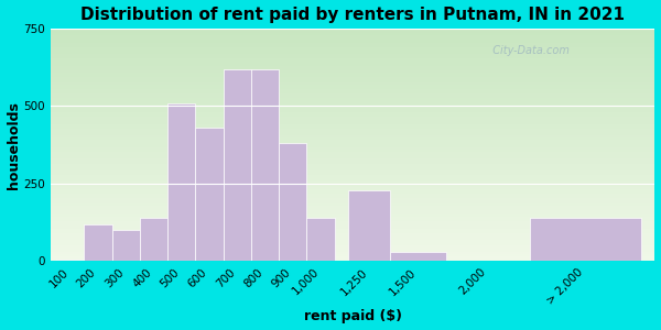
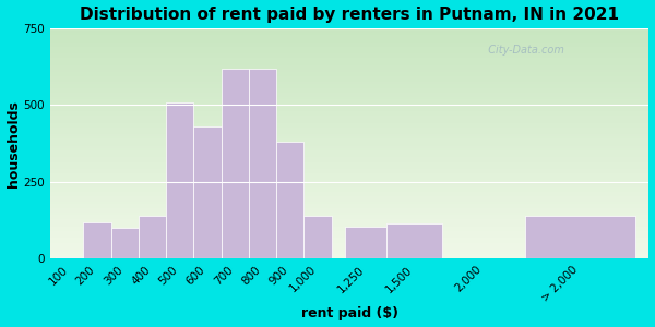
1,250: 230 -> 105
1,500: 30 -> 115
